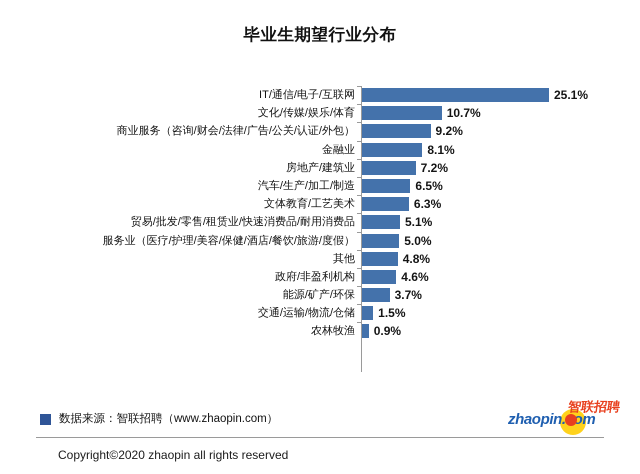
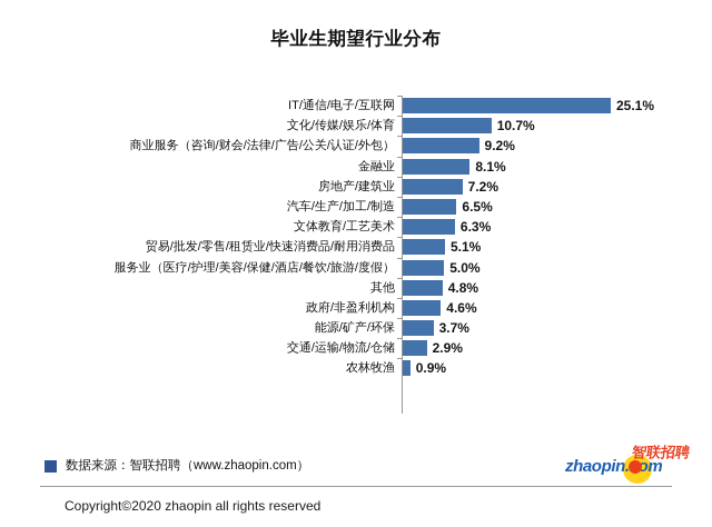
交通/运输/物流/仓储: 1.5% -> 2.9%
